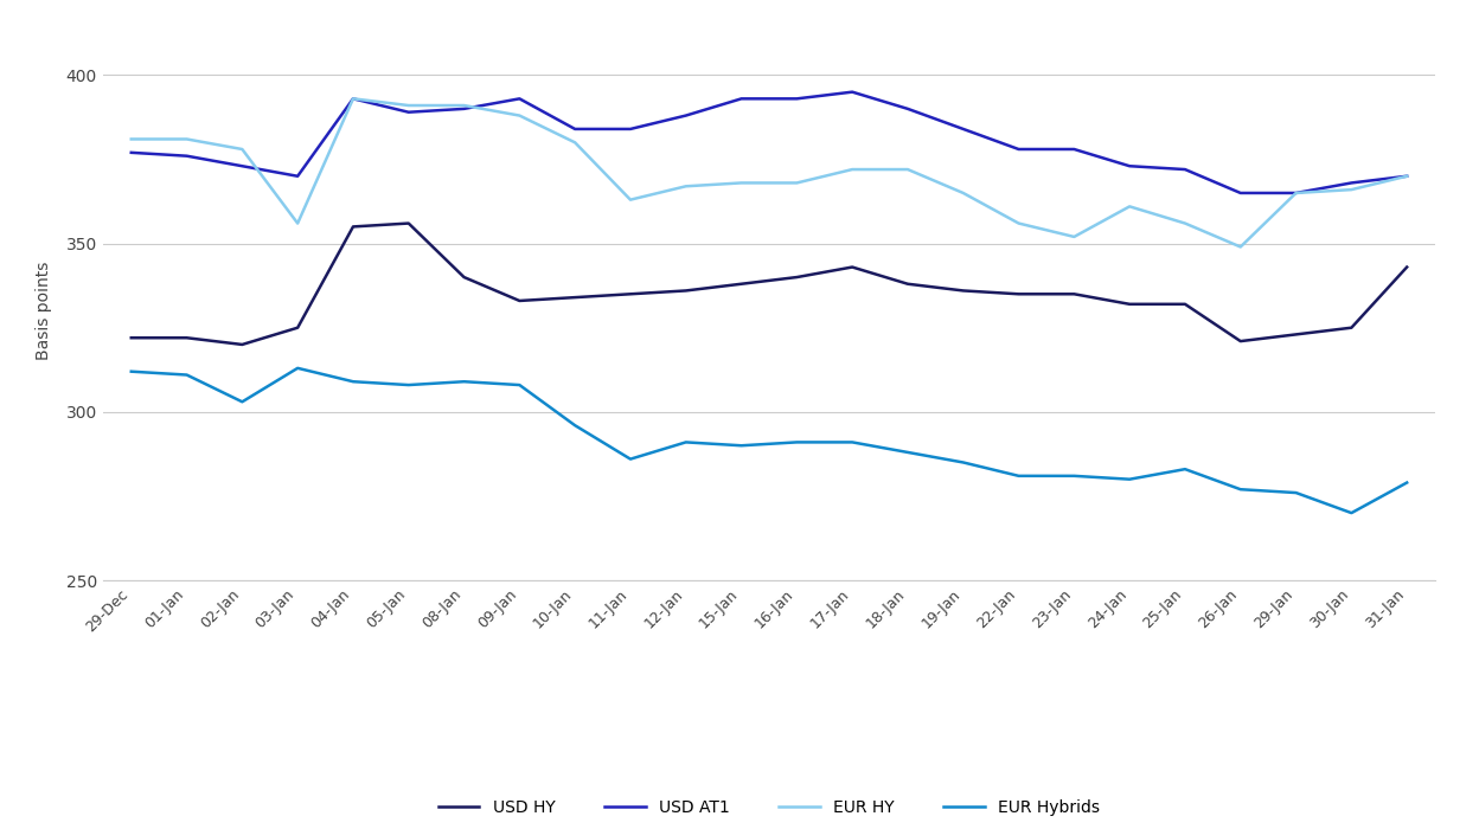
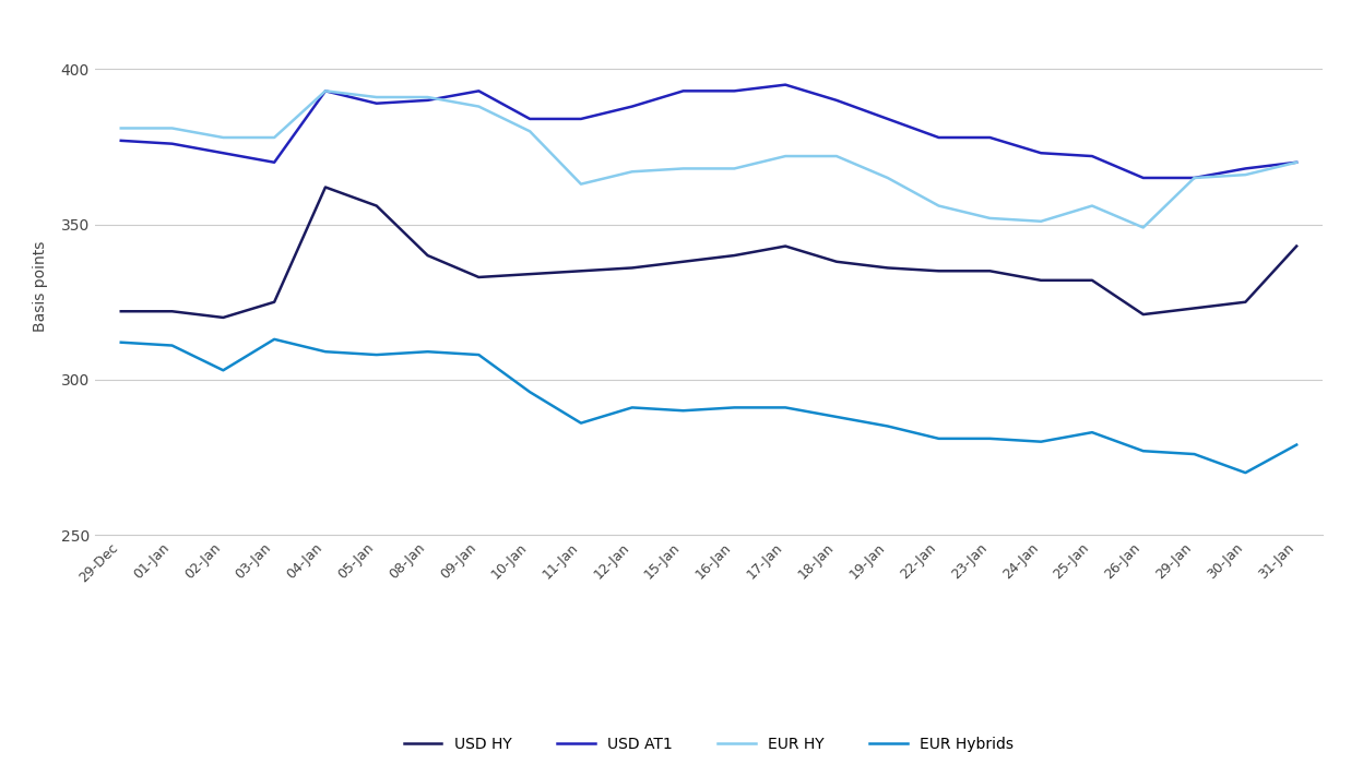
EUR HY/03-Jan: 356 -> 378
USD HY/04-Jan: 355 -> 362
EUR HY/24-Jan: 361 -> 351
